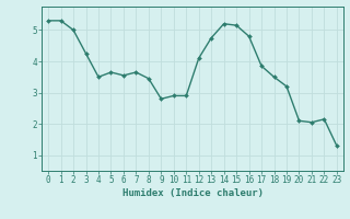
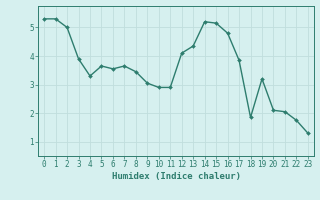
3: 4.25 -> 3.90
4: 3.50 -> 3.30
9: 2.80 -> 3.05
13: 4.75 -> 4.35
18: 3.50 -> 1.85
22: 2.15 -> 1.75
